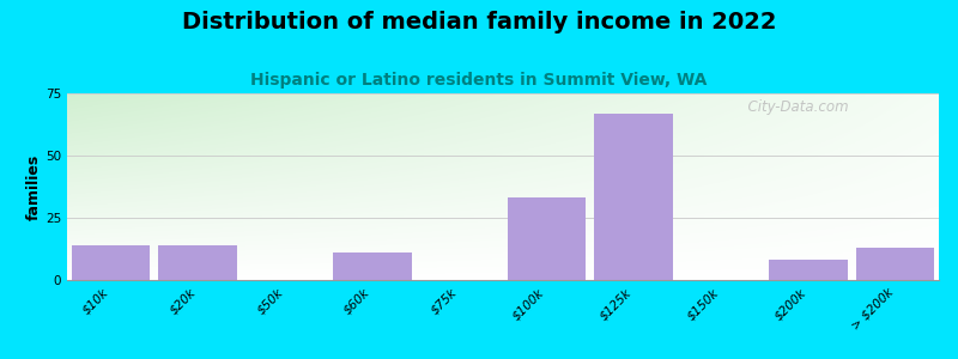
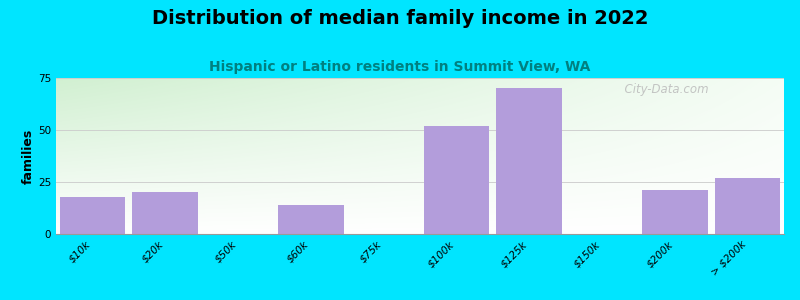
$10k: 14 -> 18
$20k: 14 -> 20
$60k: 11 -> 14
$100k: 33 -> 52
$125k: 67 -> 70
$200k: 8 -> 21
> $200k: 13 -> 27
